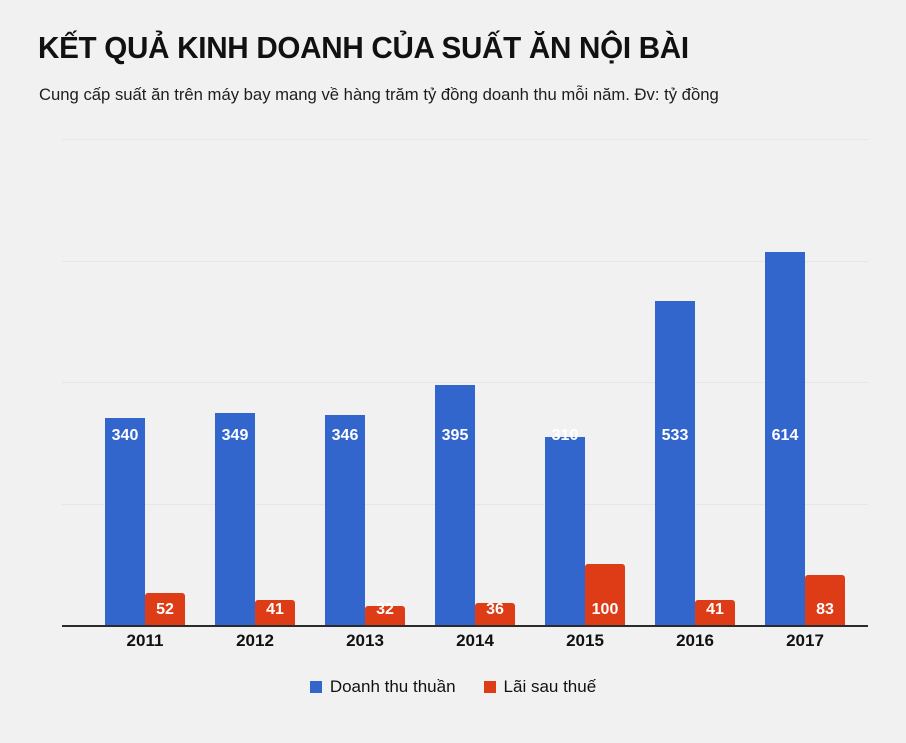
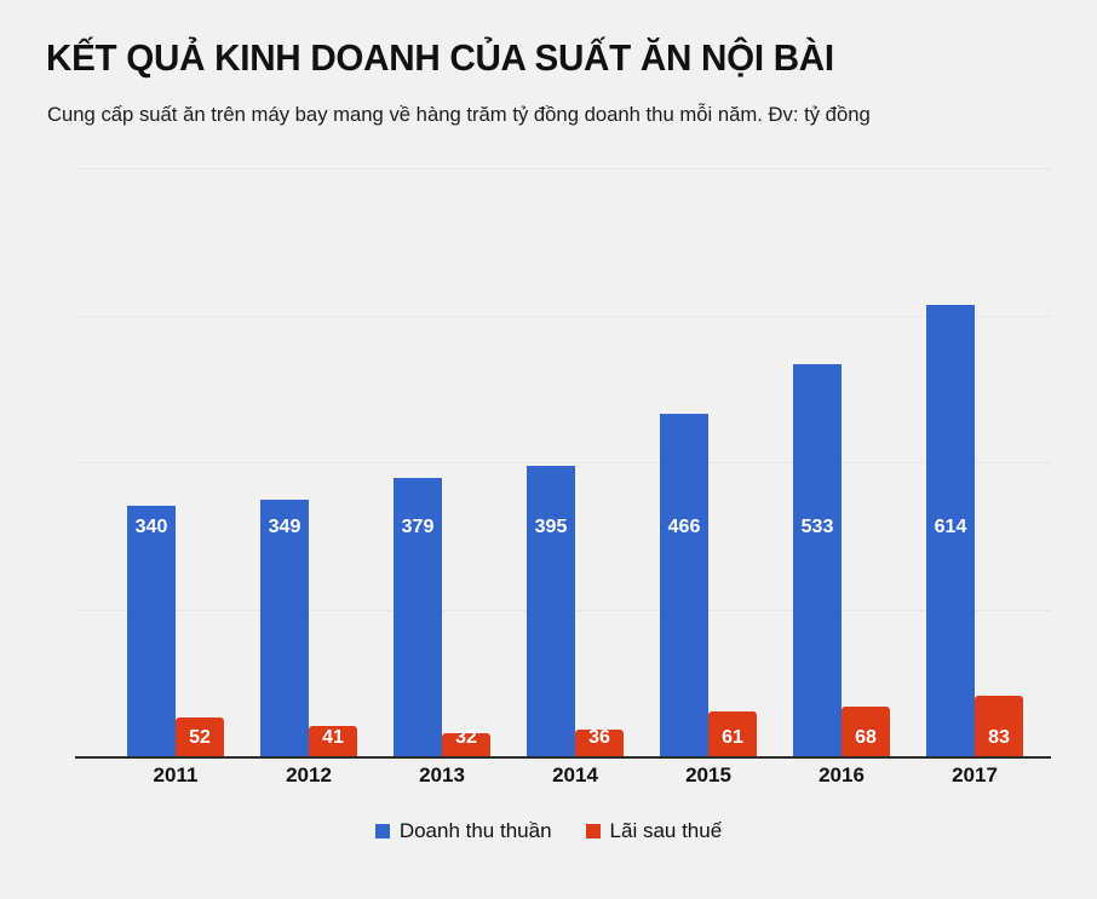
Doanh thu thuần/2013: 346 -> 379
Doanh thu thuần/2015: 310 -> 466
Lãi sau thuế/2015: 100 -> 61
Lãi sau thuế/2016: 41 -> 68
